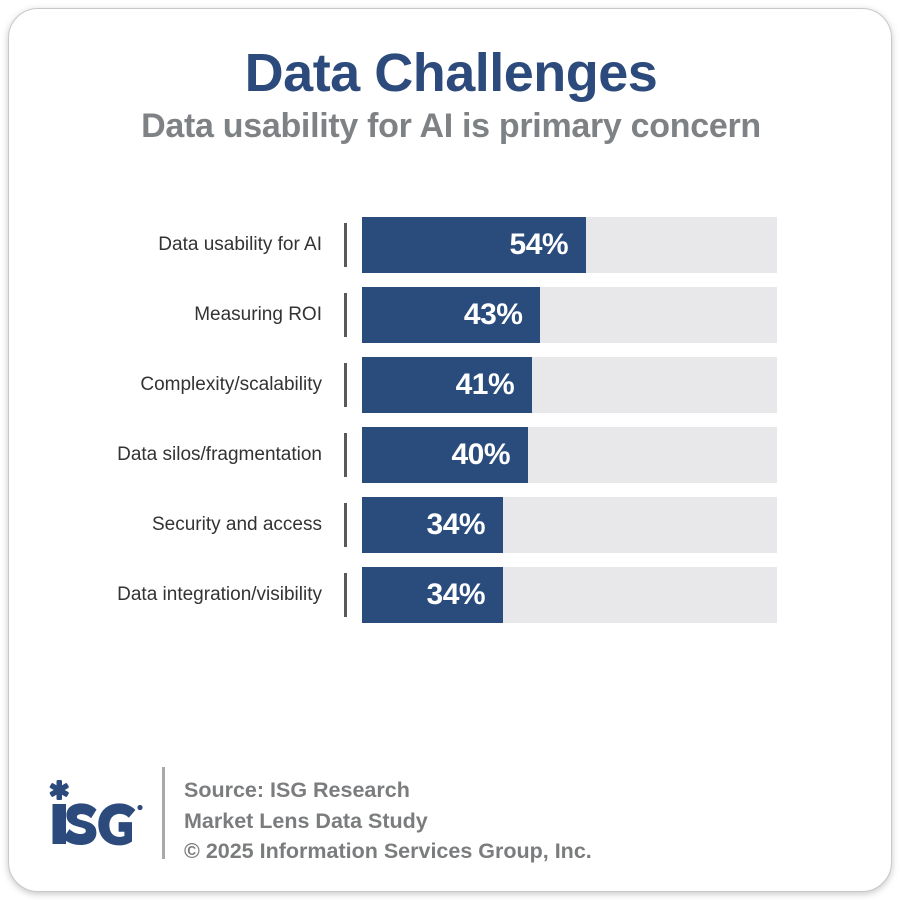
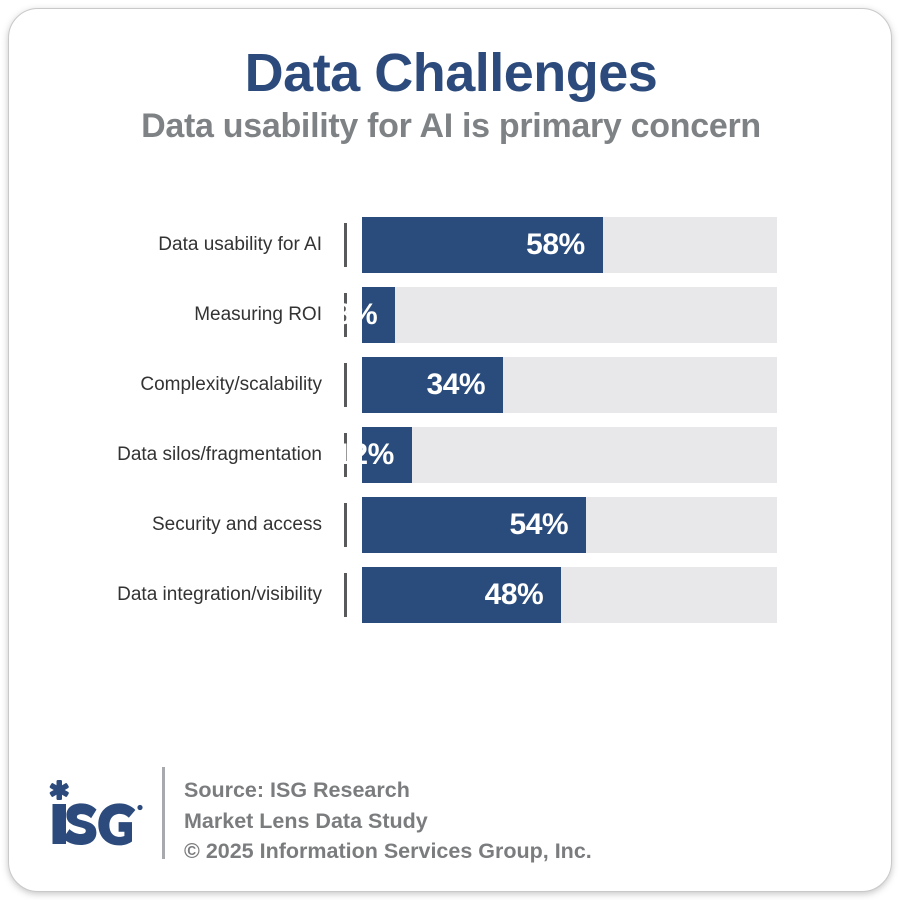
Data usability for AI: 54% -> 58%
Measuring ROI: 43% -> 8%
Complexity/scalability: 41% -> 34%
Data silos/fragmentation: 40% -> 12%
Security and access: 34% -> 54%
Data integration/visibility: 34% -> 48%
